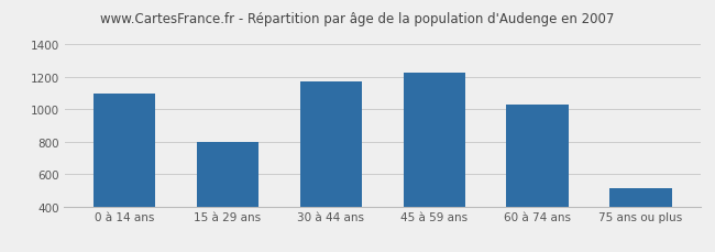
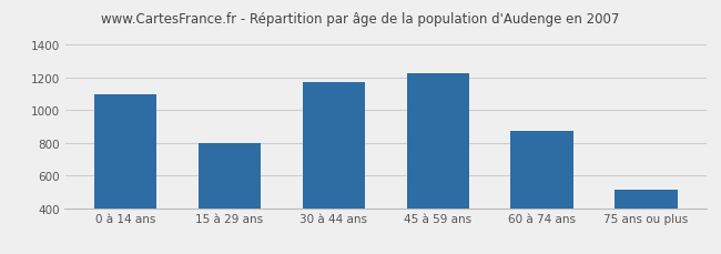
60 à 74 ans: 1030 -> 880
